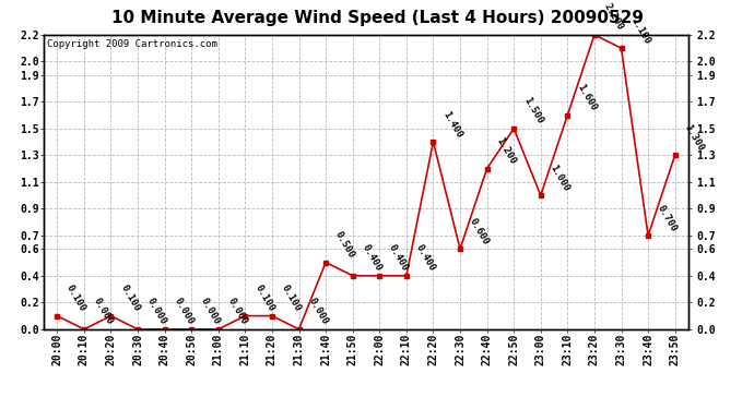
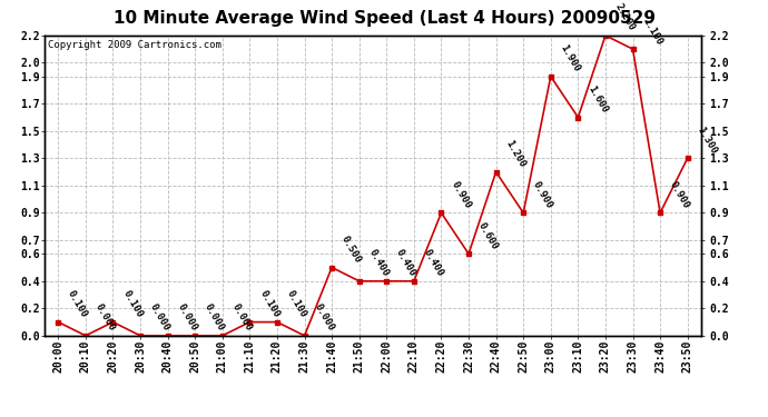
22:20: 1.400 -> 0.900
22:50: 1.500 -> 0.900
23:00: 1.000 -> 1.900
23:40: 0.700 -> 0.900
